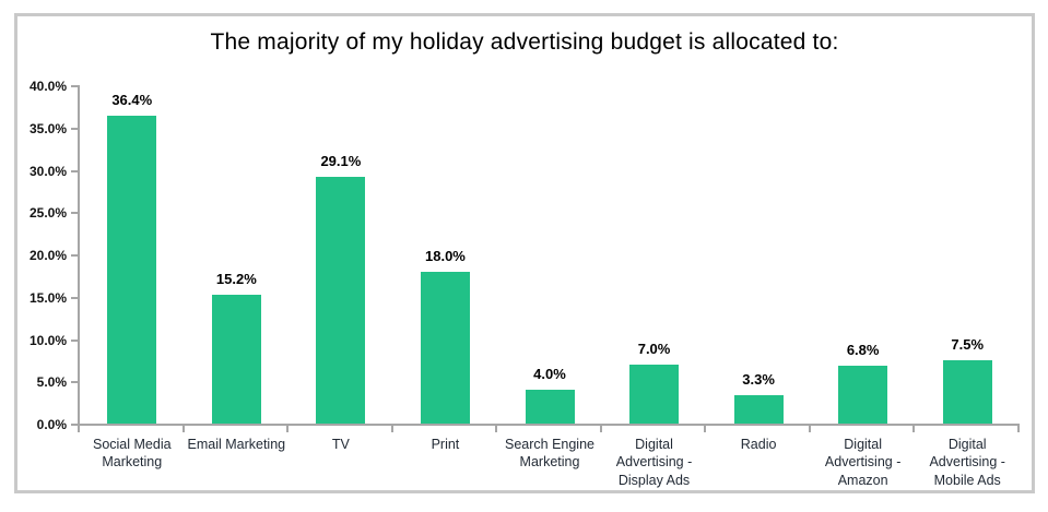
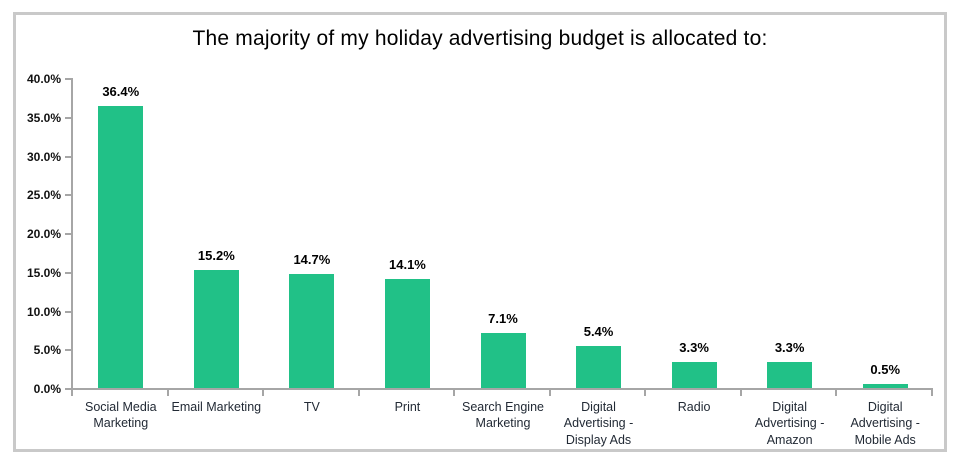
TV: 29.1% -> 14.7%
Print: 18.0% -> 14.1%
Search Engine Marketing: 4.0% -> 7.1%
Digital Advertising - Display Ads: 7.0% -> 5.4%
Digital Advertising - Amazon: 6.8% -> 3.3%
Digital Advertising - Mobile Ads: 7.5% -> 0.5%
